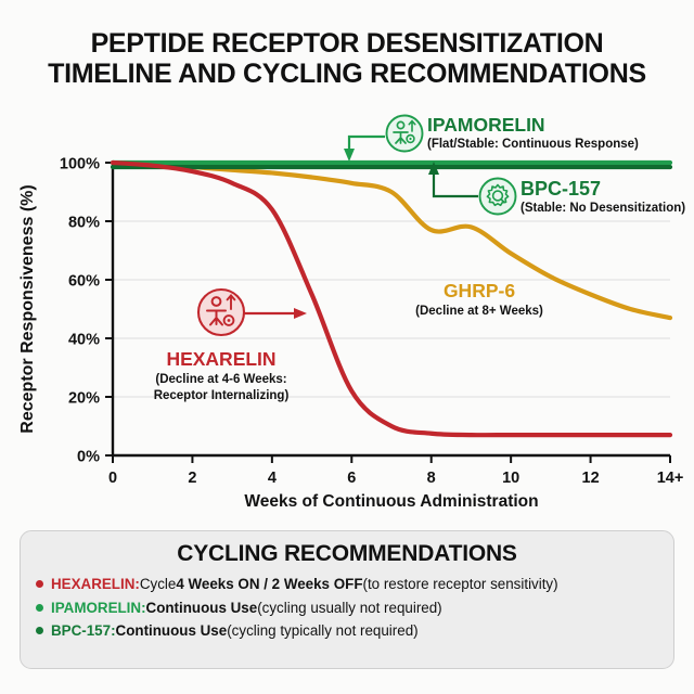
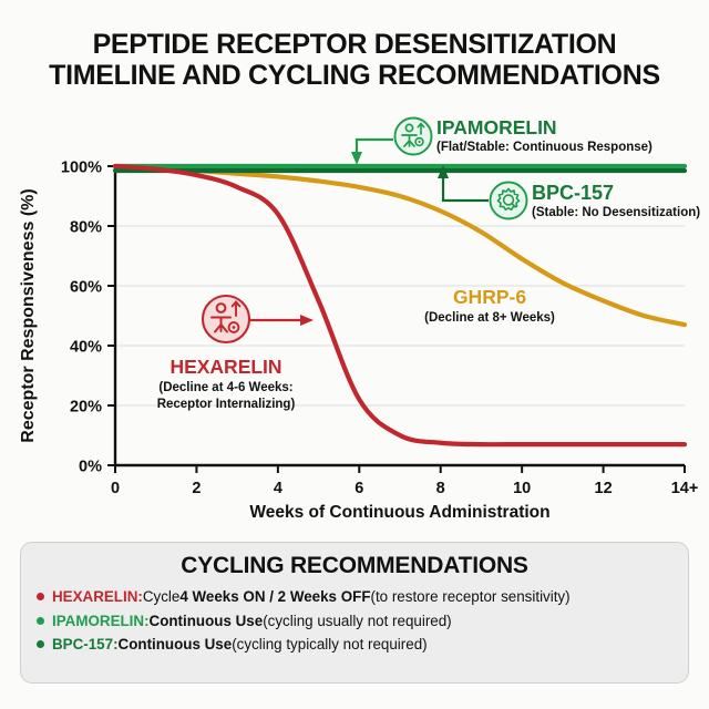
GHRP-6/8: 77% -> 85%
